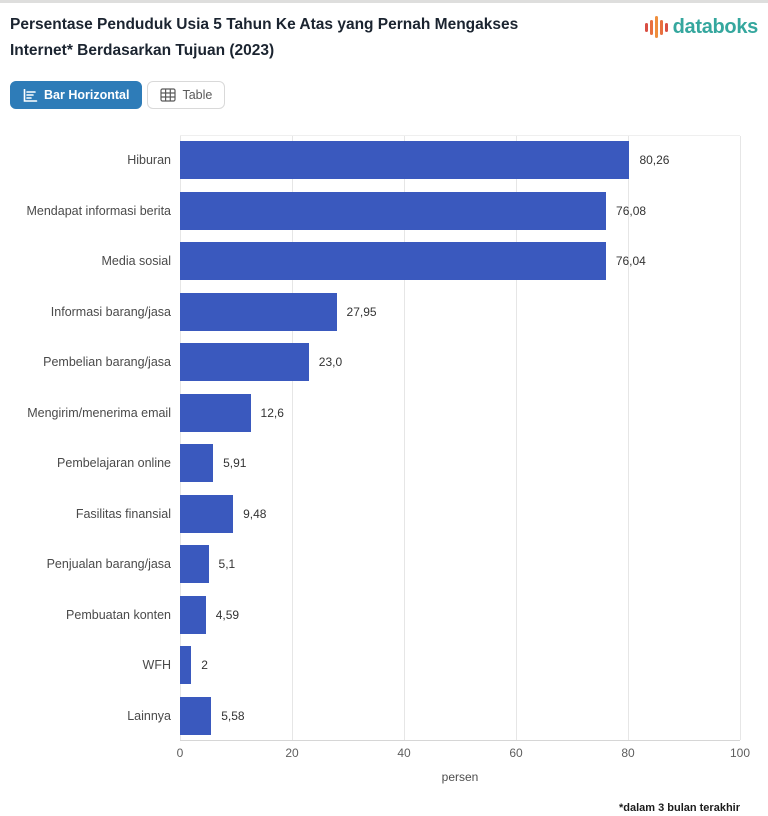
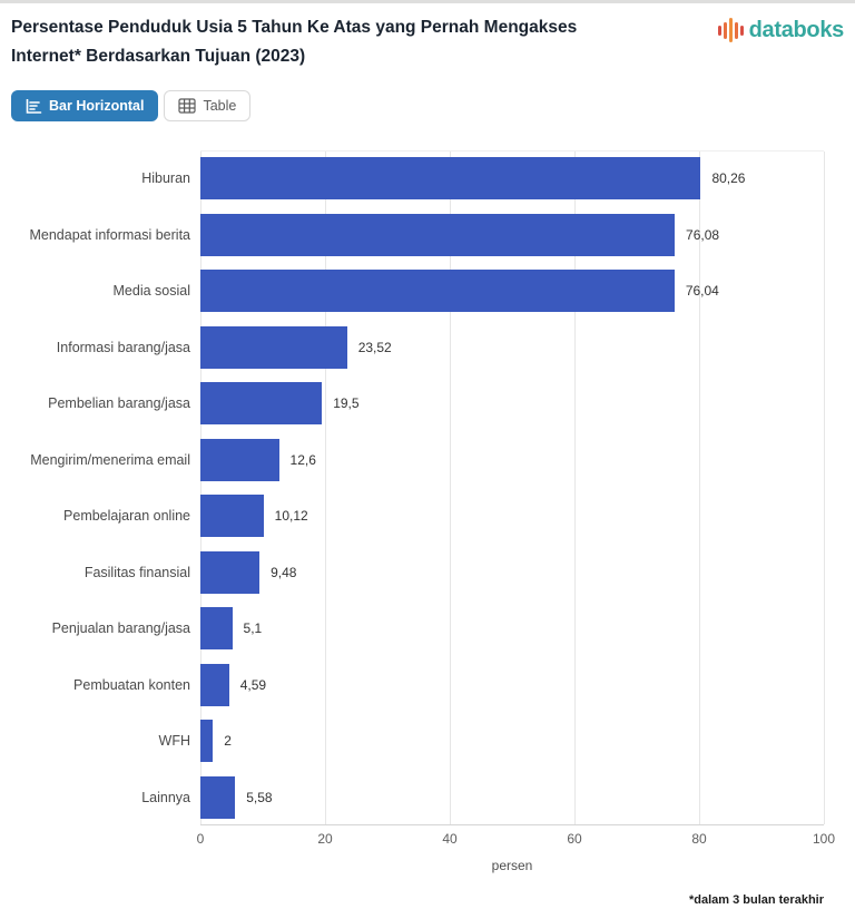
Informasi barang/jasa: 27,95 -> 23,52
Pembelian barang/jasa: 23,0 -> 19,5
Pembelajaran online: 5,91 -> 10,12
